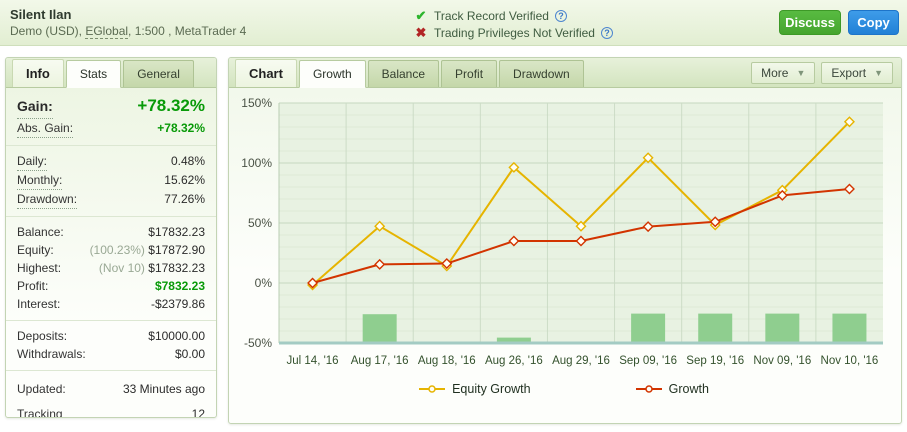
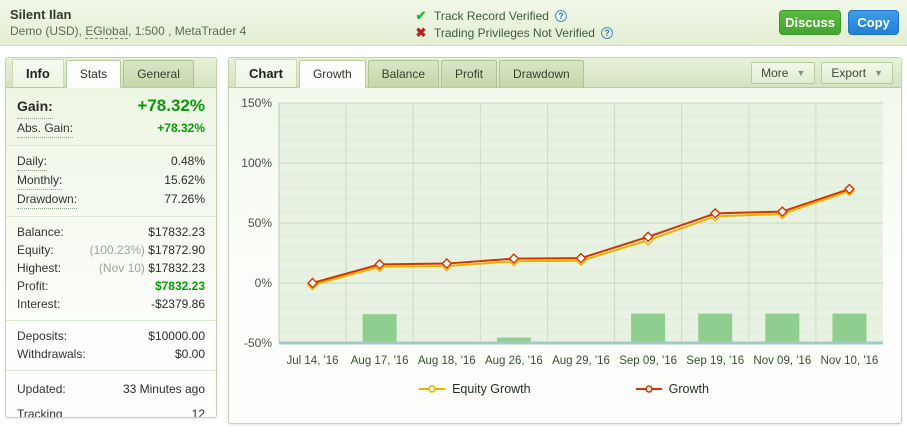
Equity Growth/Aug 17, '16: 49% -> 15%
Equity Growth/Aug 26, '16: 98% -> 20%
Growth/Aug 26, '16: 35% -> 20%
Equity Growth/Aug 29, '16: 49% -> 20%
Growth/Aug 29, '16: 35% -> 21%
Equity Growth/Sep 09, '16: 106% -> 37%
Growth/Sep 09, '16: 47% -> 38%
Equity Growth/Sep 19, '16: 50% -> 57%
Growth/Sep 19, '16: 51% -> 58%
Equity Growth/Nov 09, '16: 79% -> 59%
Growth/Nov 09, '16: 73% -> 60%
Equity Growth/Nov 10, '16: 136% -> 78%
